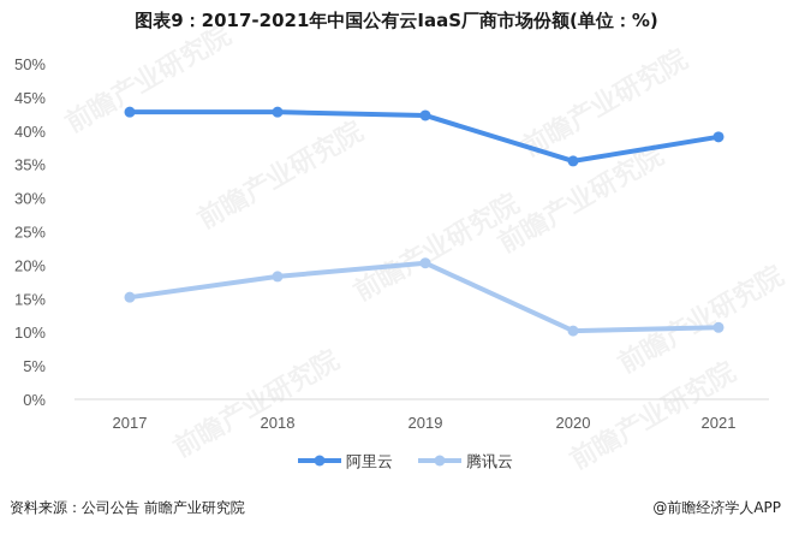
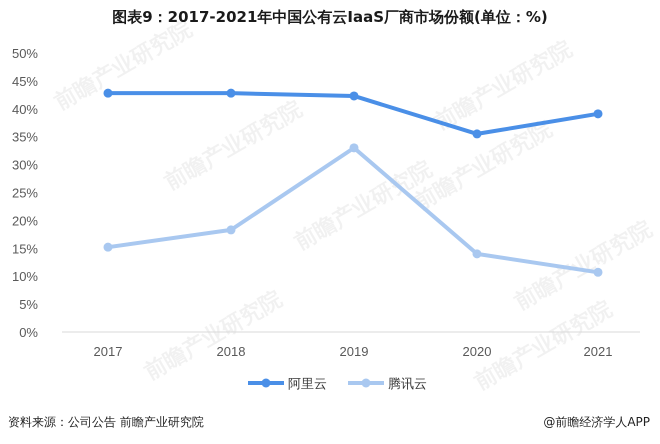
腾讯云/2019: 20% -> 33%
腾讯云/2020: 10% -> 14%
